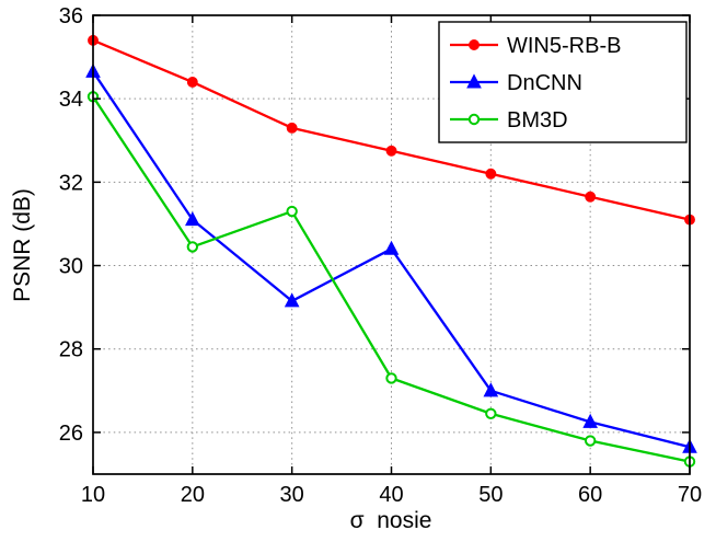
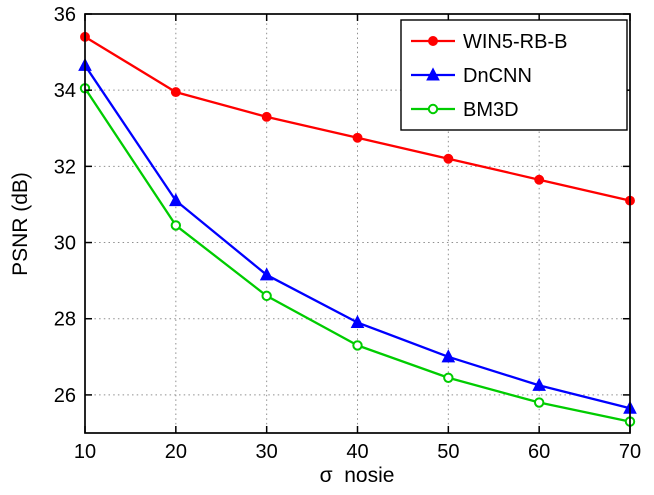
WIN5-RB-B/20: 34.4 -> 34.0
BM3D/30: 31.3 -> 28.6
DnCNN/40: 30.4 -> 27.9
